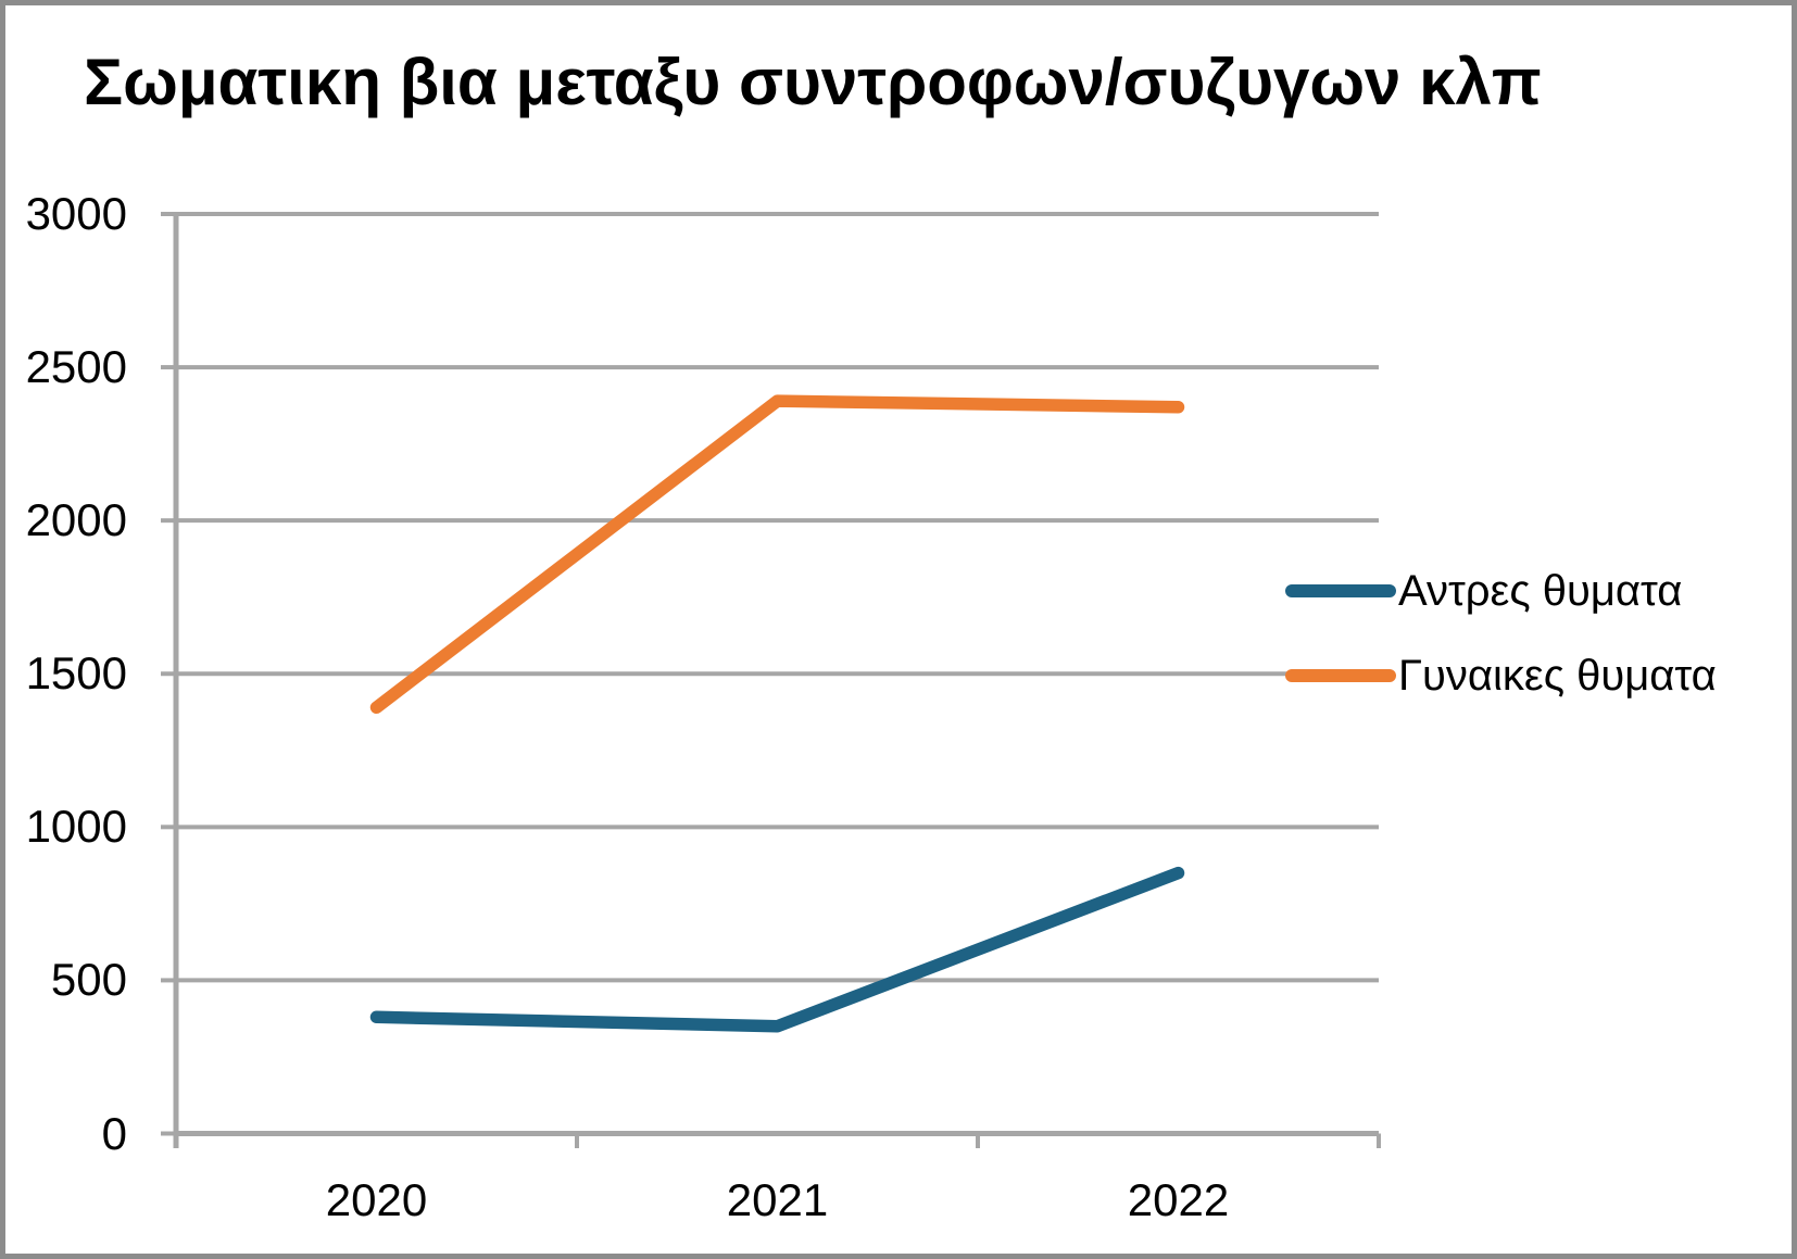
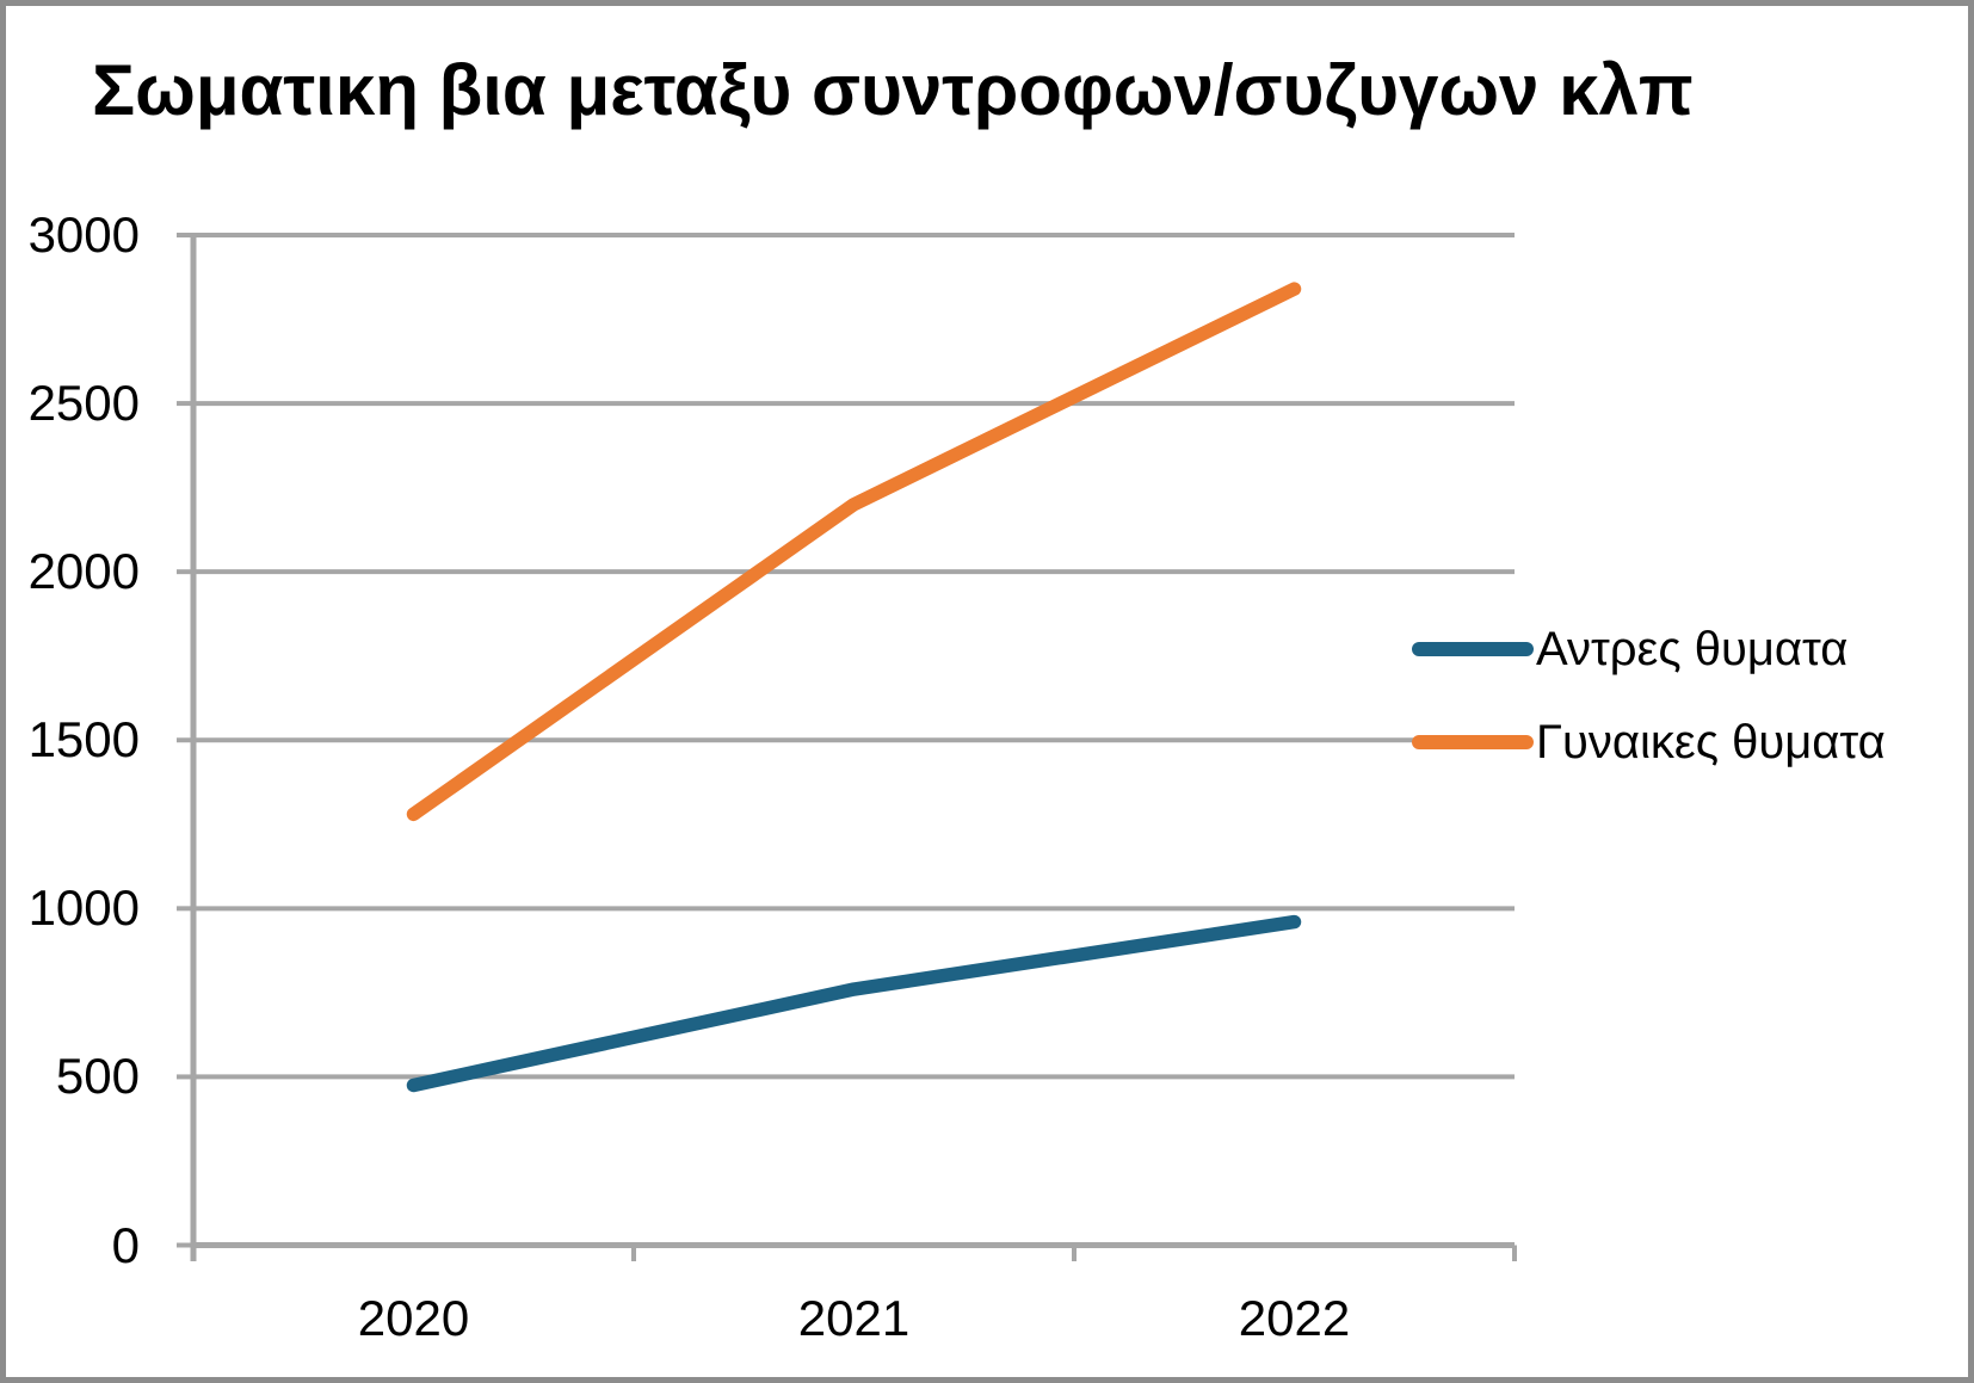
Αντρες θυματα/2020: 380 -> 480
Γυναικες θυματα/2020: 1390 -> 1280
Αντρες θυματα/2021: 350 -> 760
Γυναικες θυματα/2021: 2390 -> 2200
Αντρες θυματα/2022: 850 -> 960
Γυναικες θυματα/2022: 2370 -> 2840
